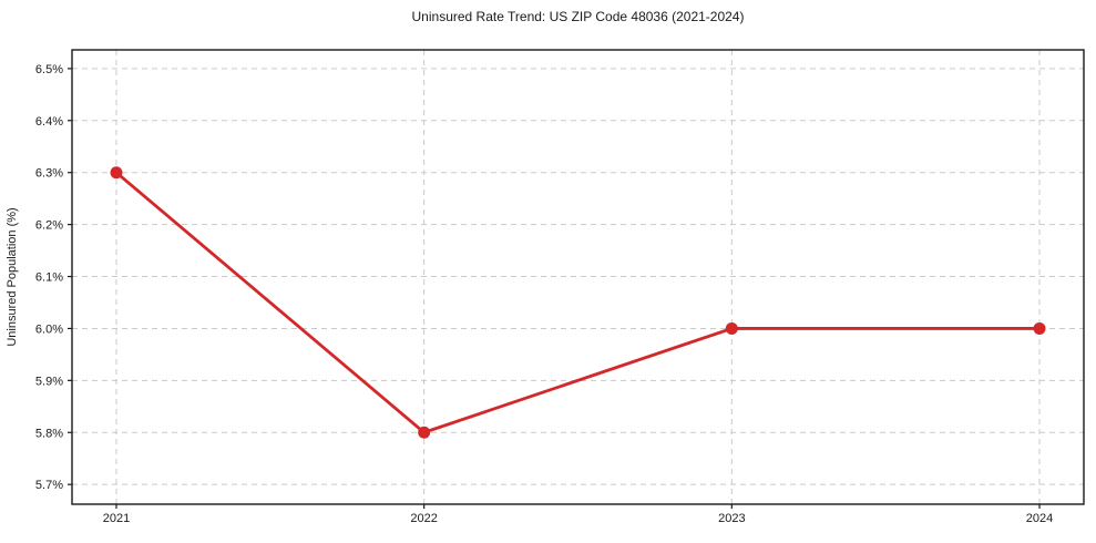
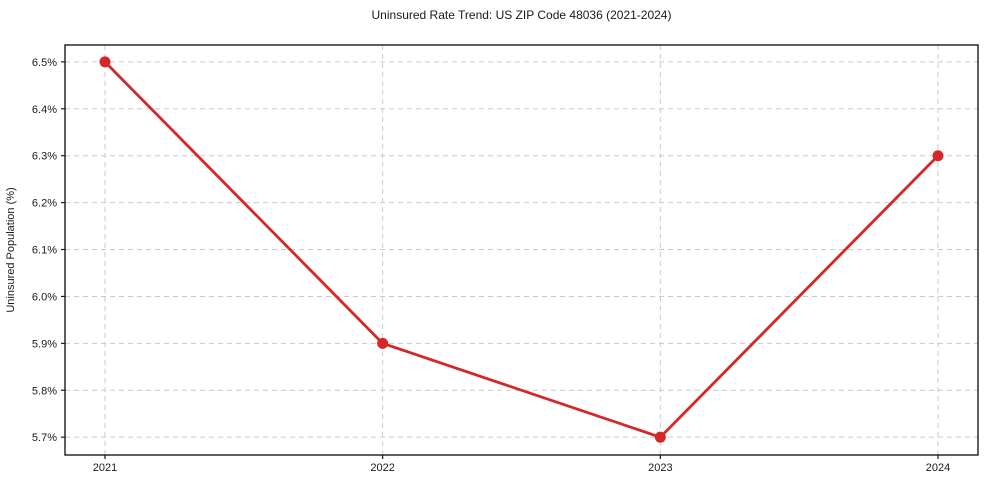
2021: 6.3% -> 6.5%
2022: 5.8% -> 5.9%
2023: 6.0% -> 5.7%
2024: 6.0% -> 6.3%
